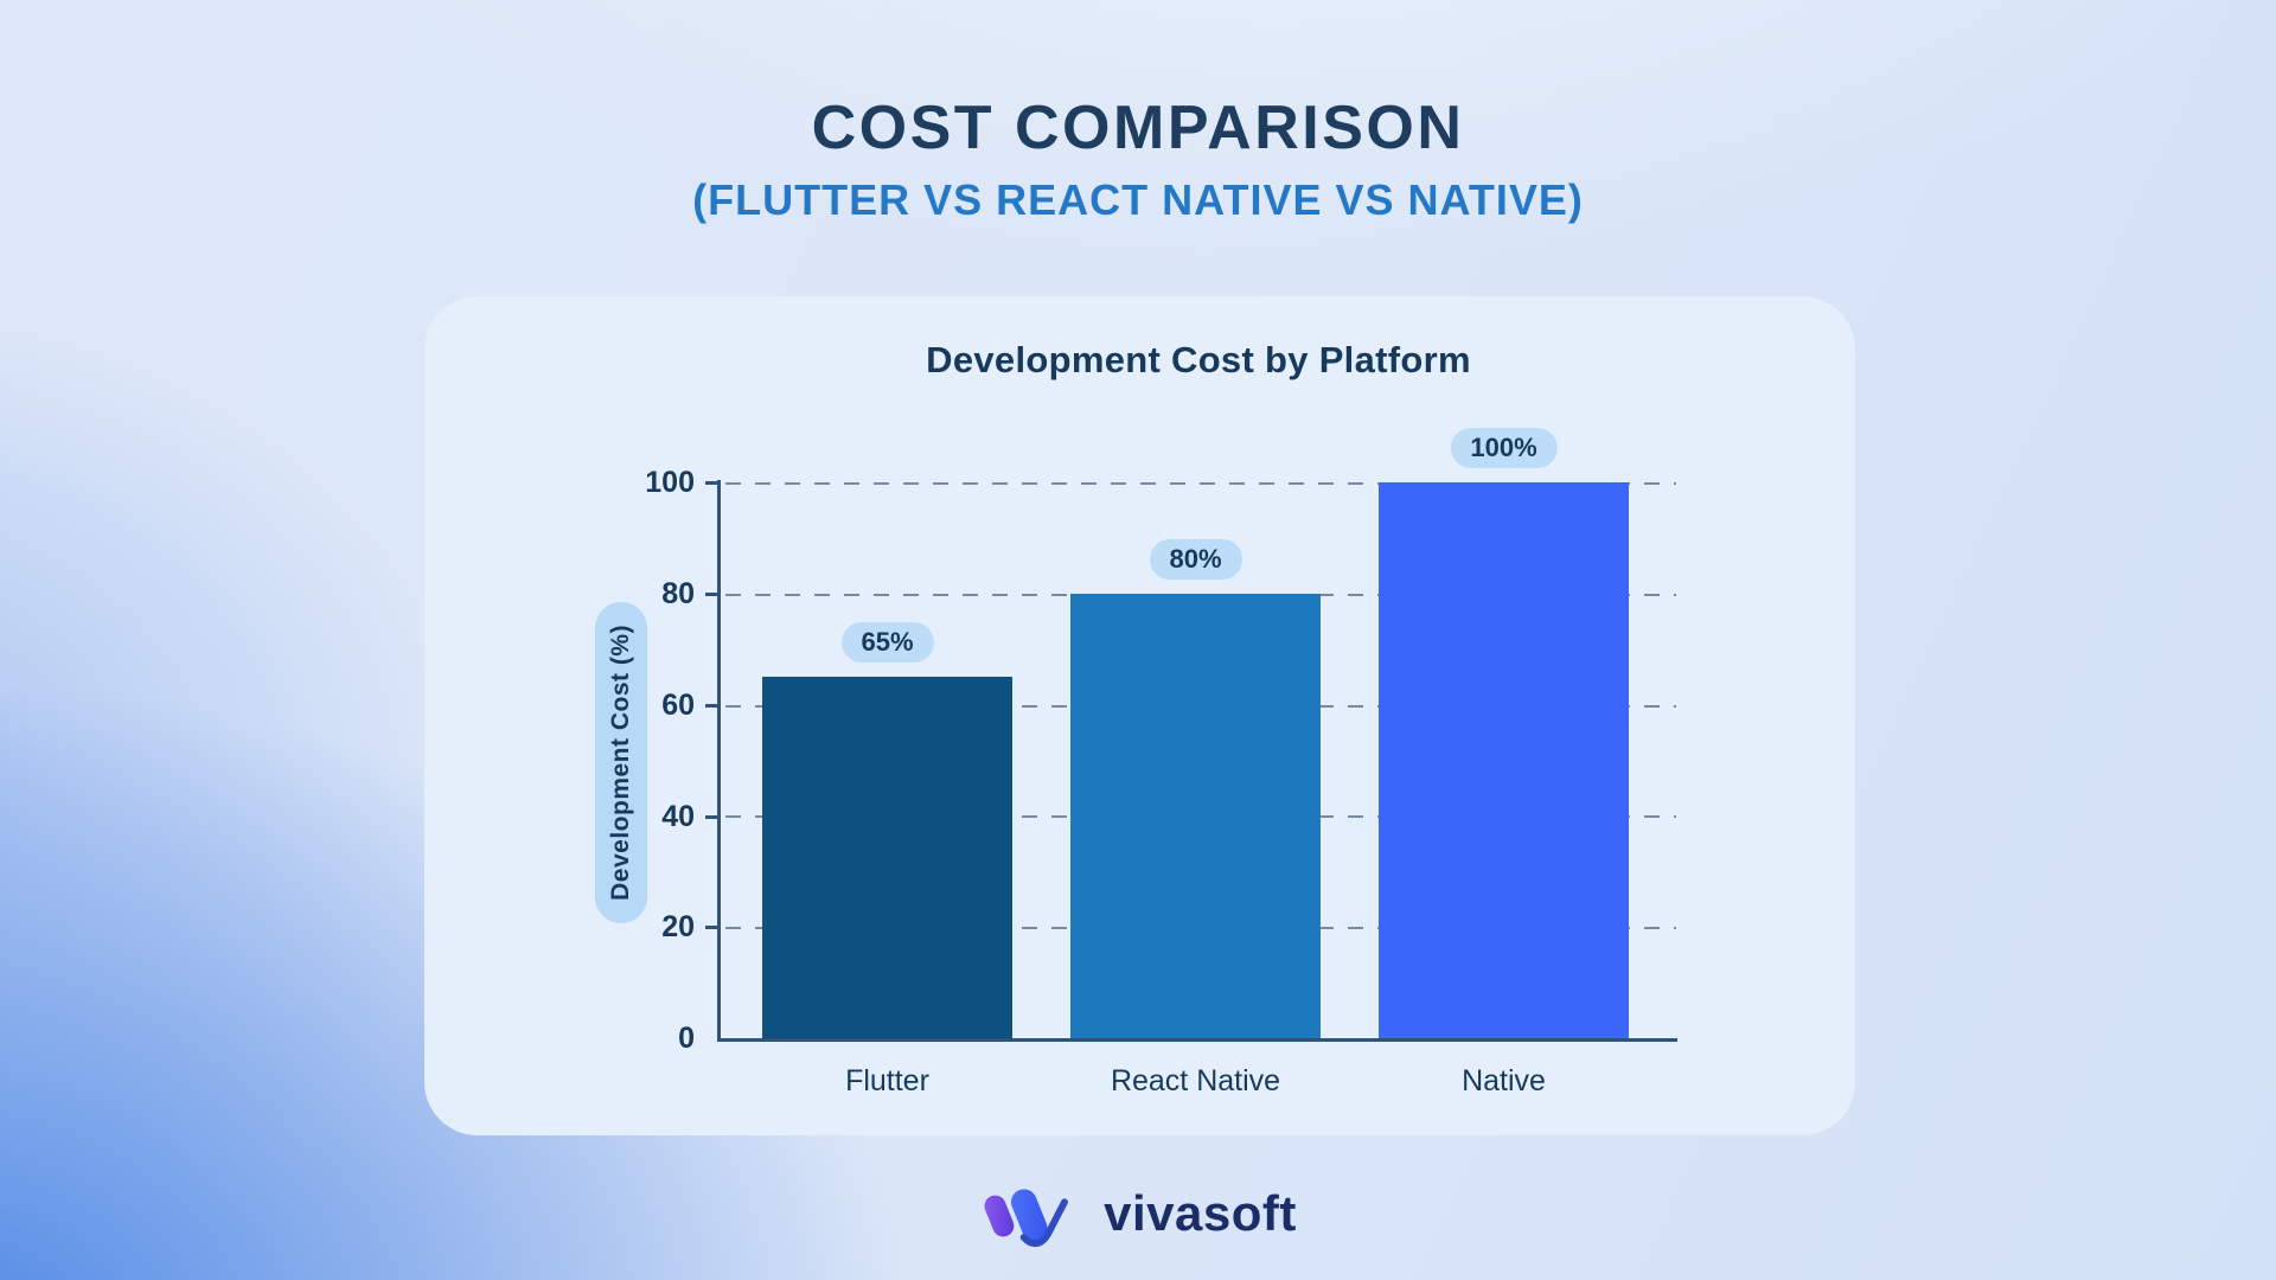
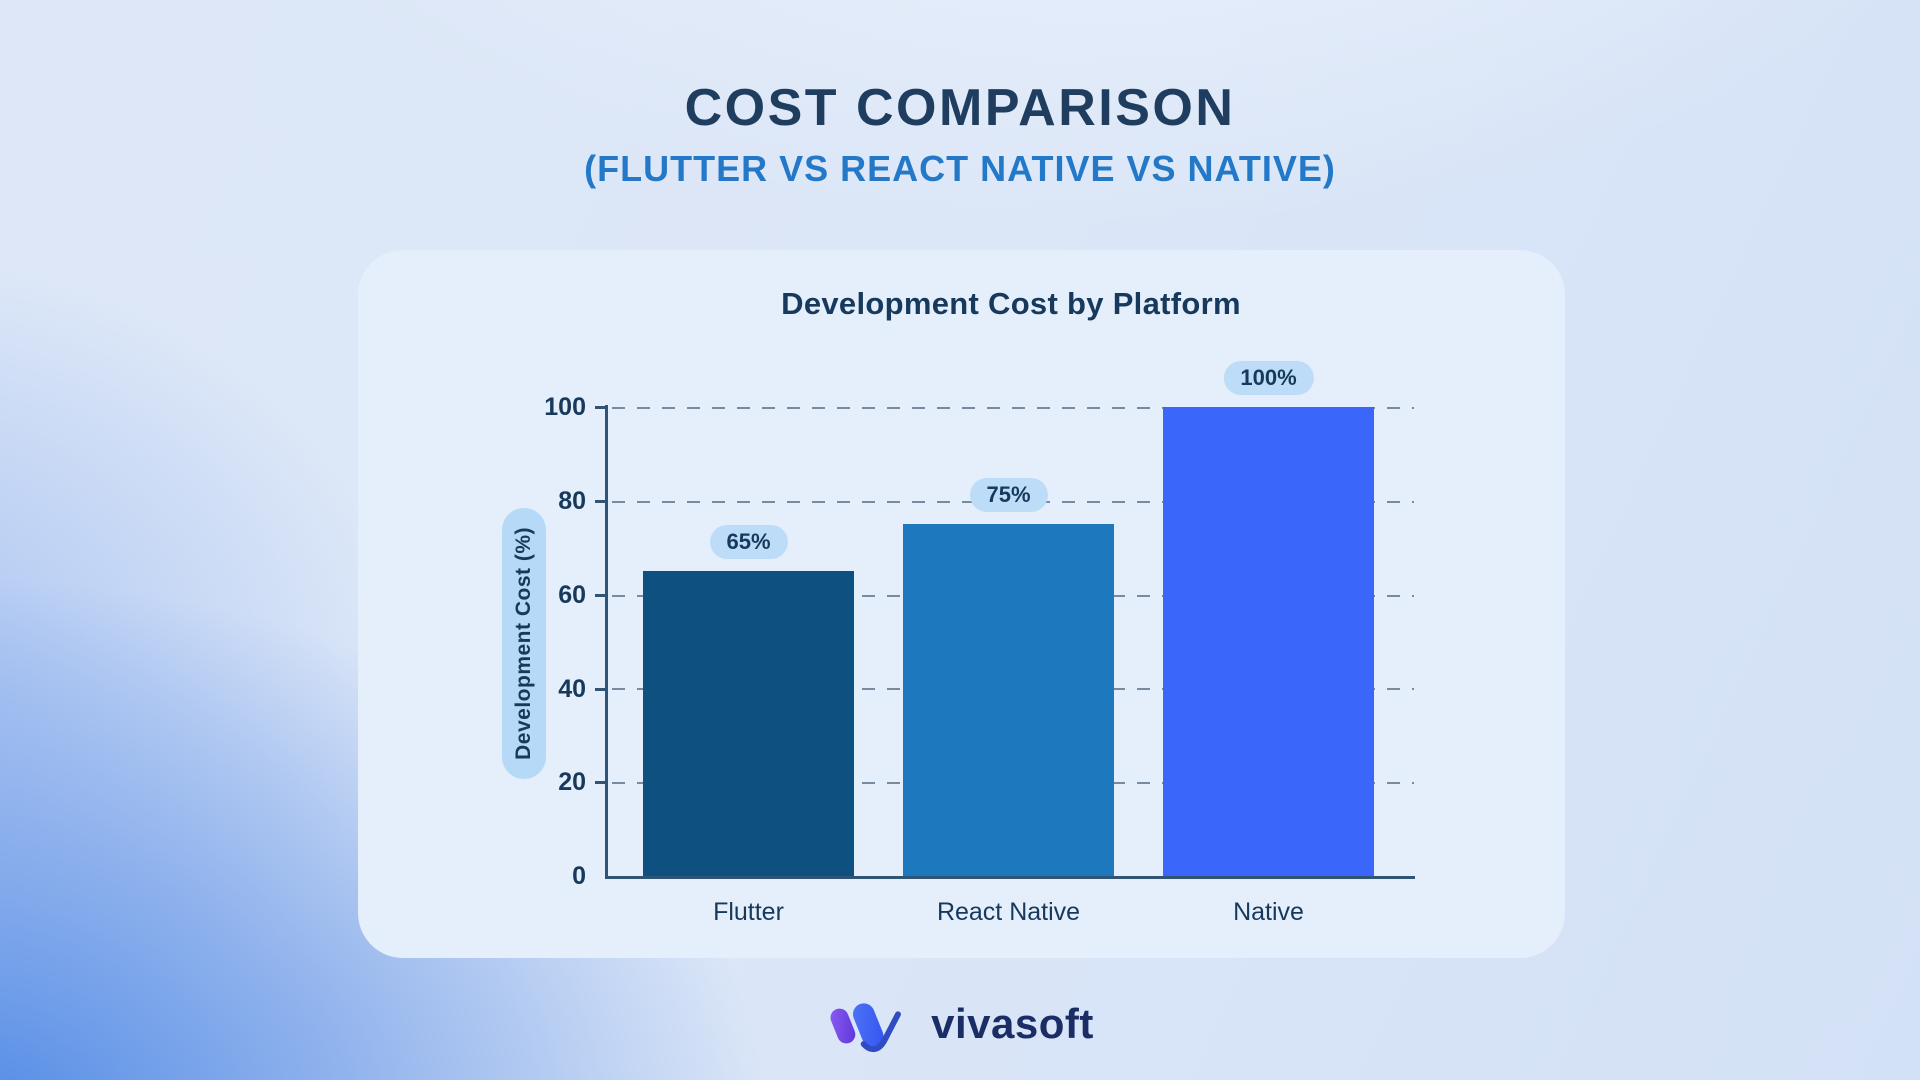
React Native: 80% -> 75%
